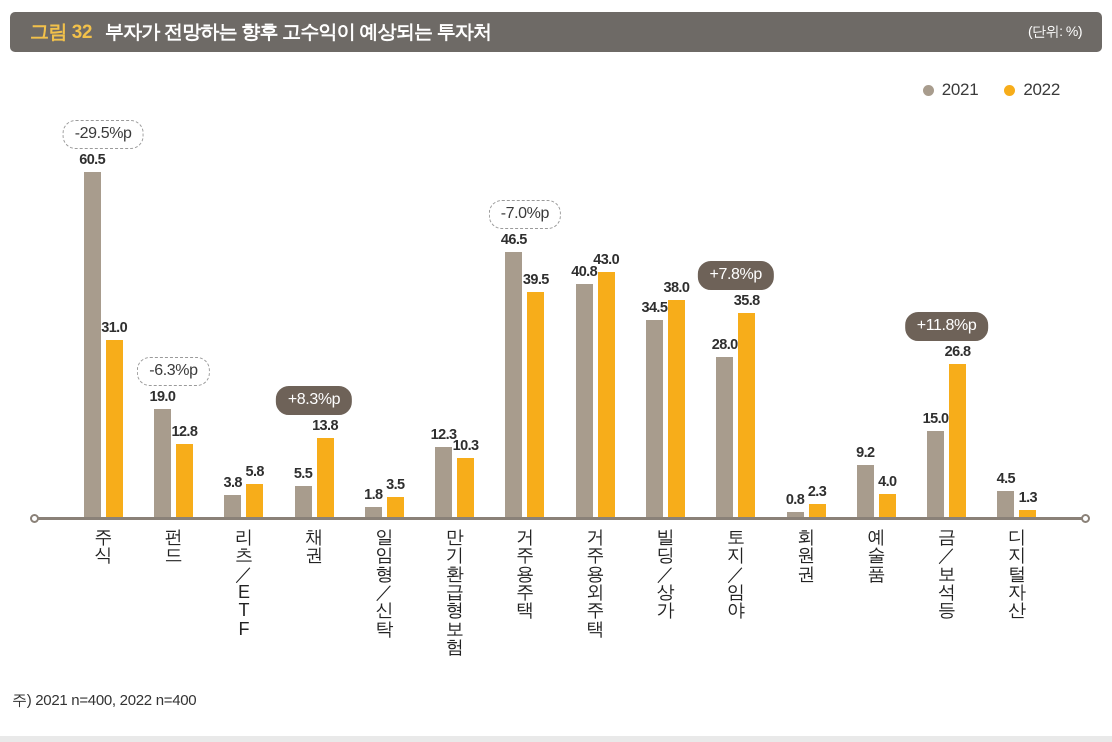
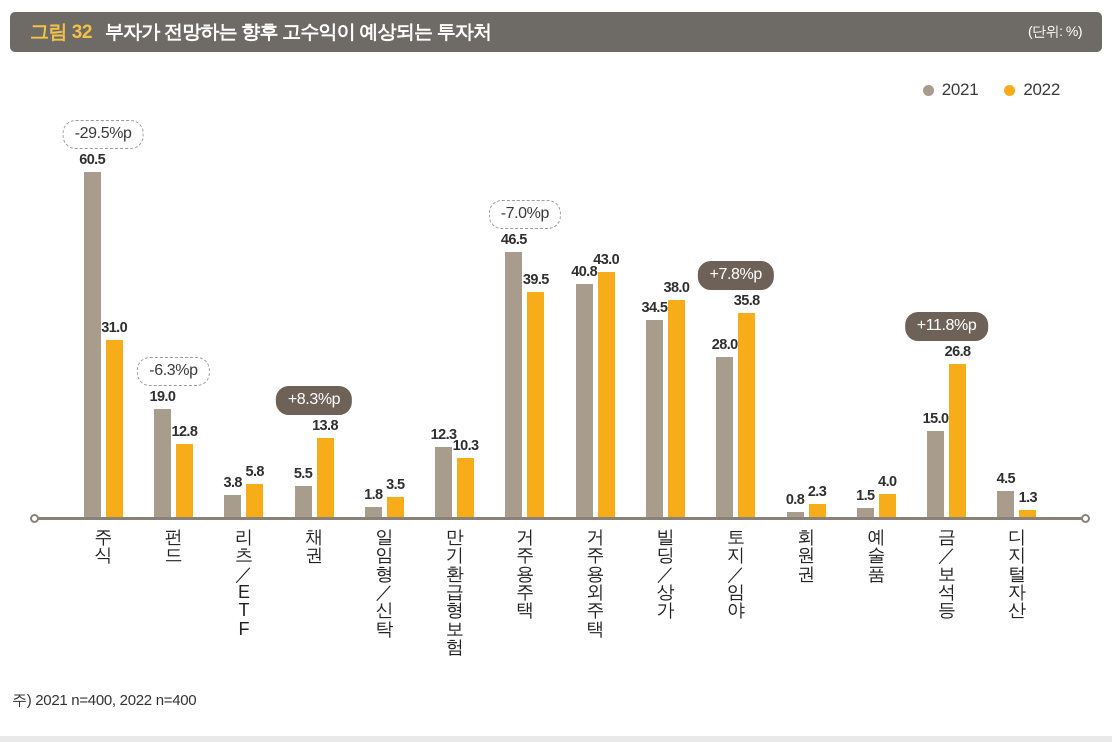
2021/예술품: 9.2 -> 1.5
